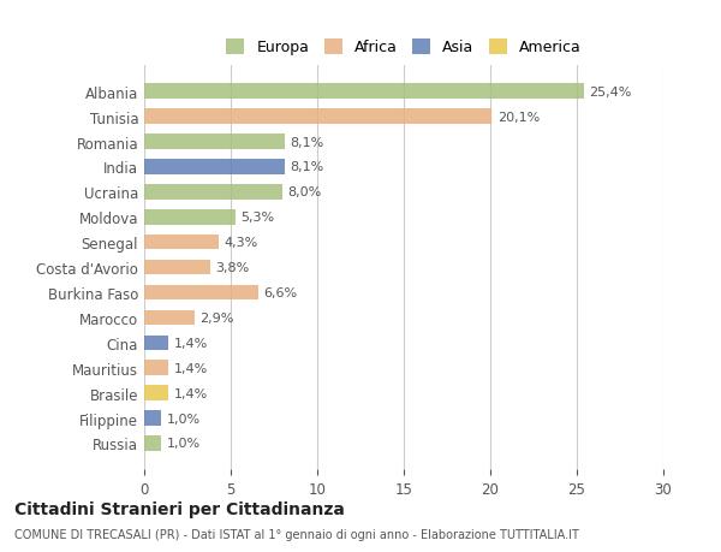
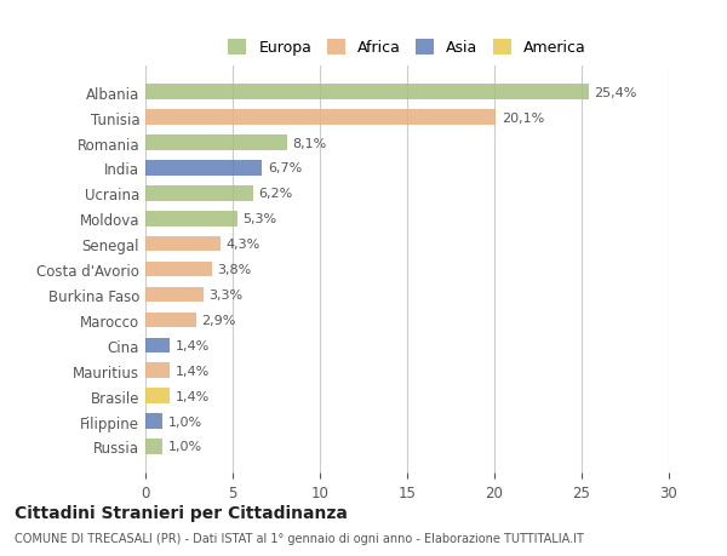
India: 8,1% -> 6,7%
Ucraina: 8,0% -> 6,2%
Burkina Faso: 6,6% -> 3,3%
